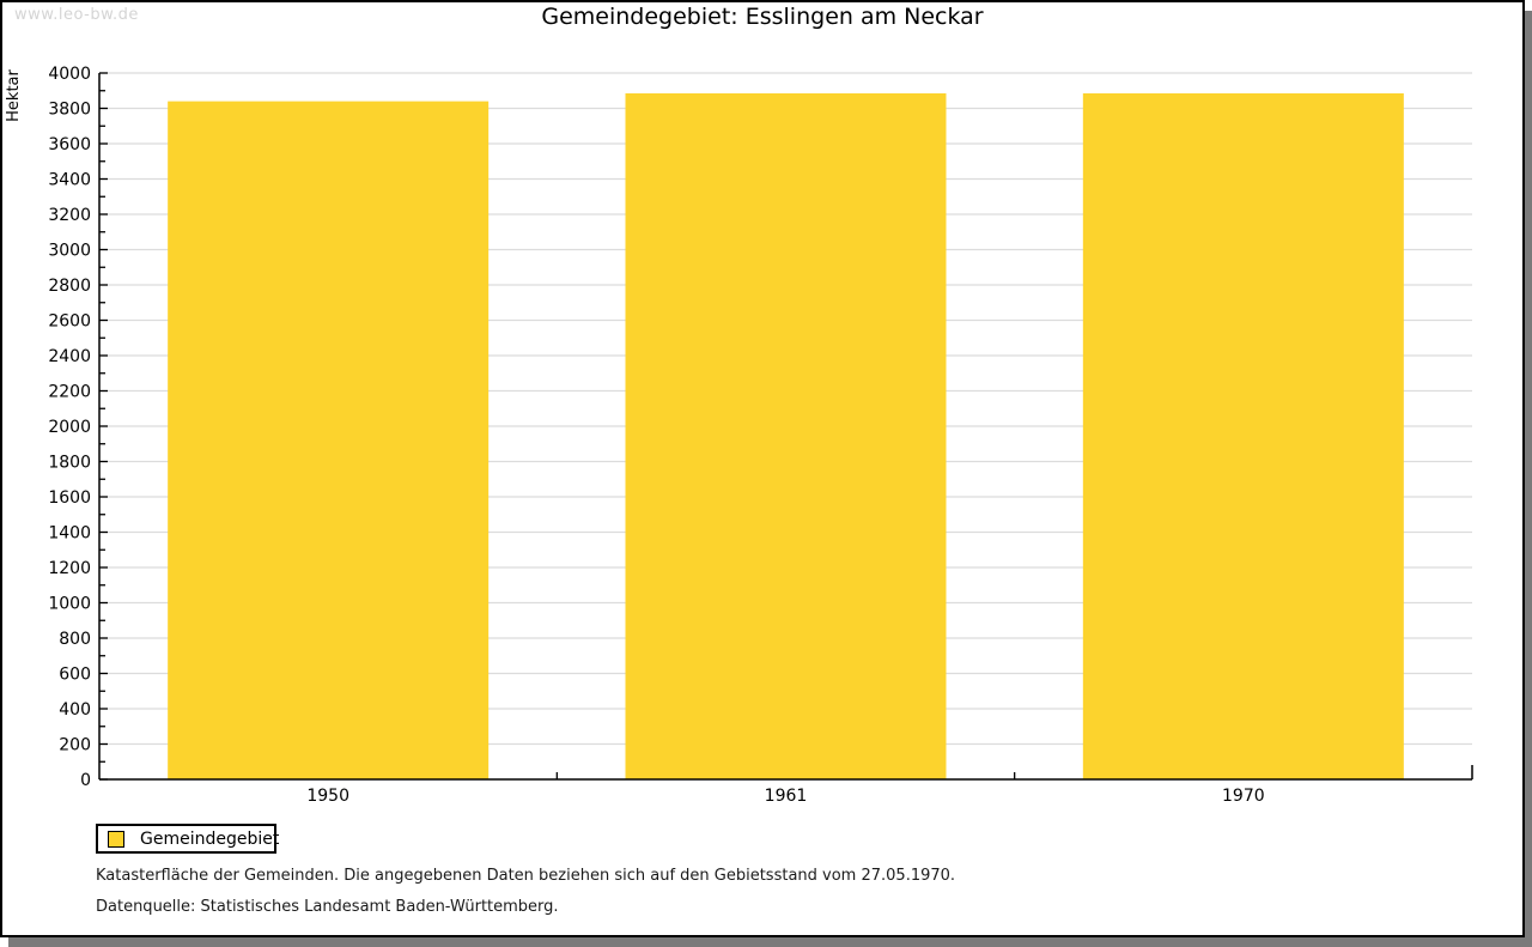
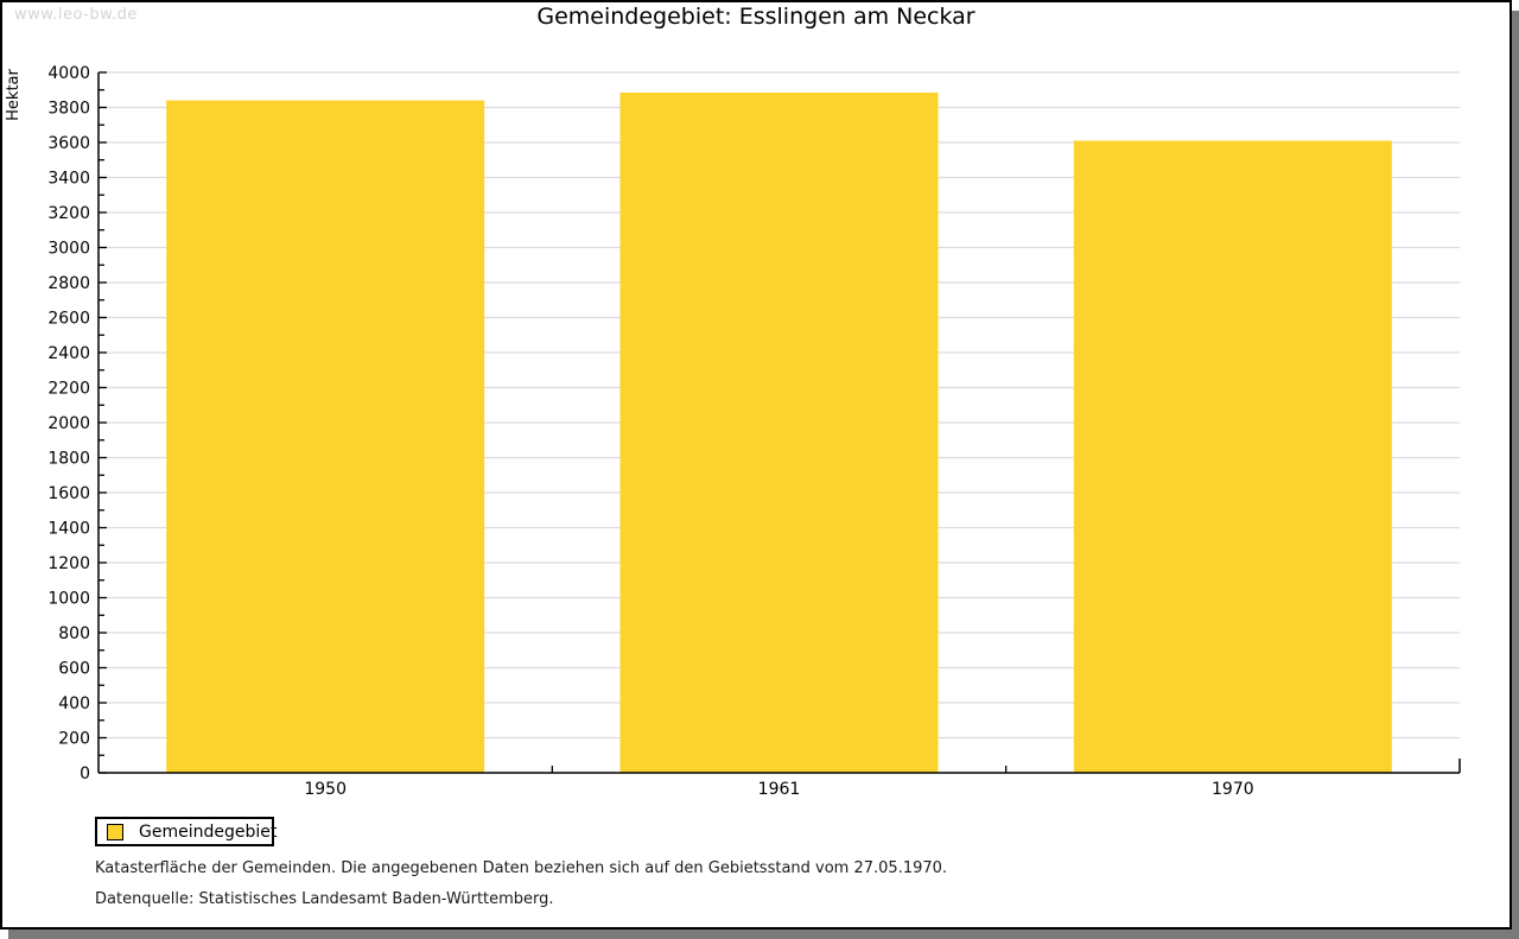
1970: 3880 -> 3610
